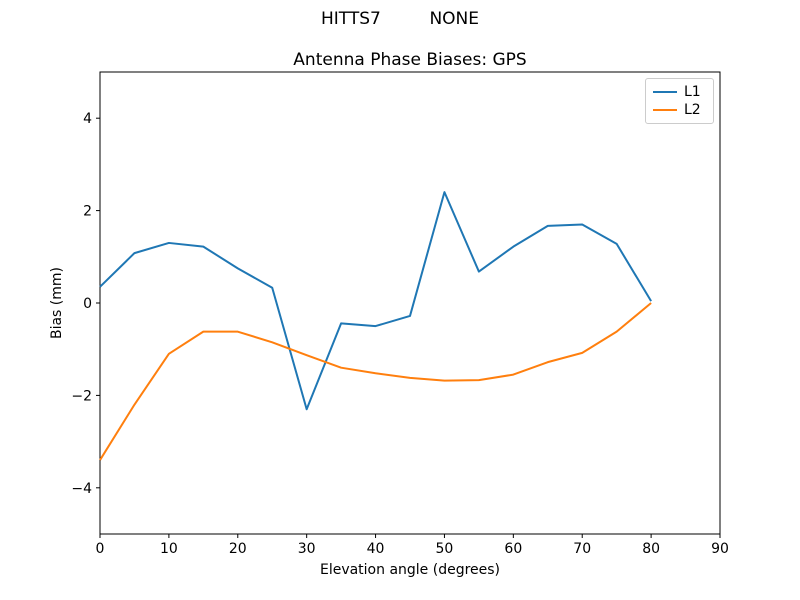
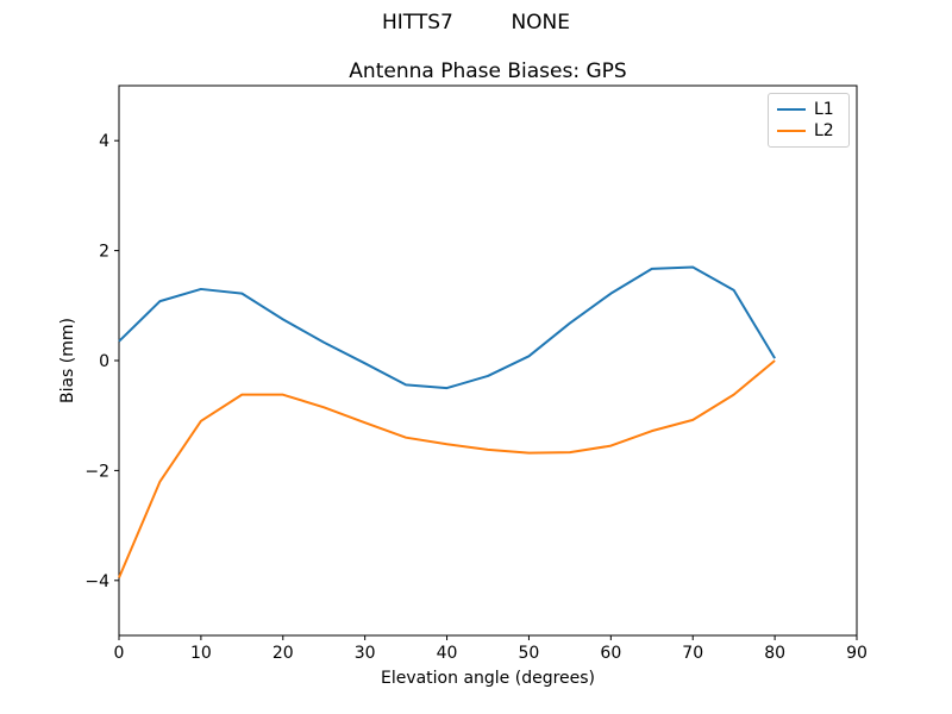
L2/0: -3.4 -> -4.0
L1/30: -2.3 -> -0.1
L1/50: 2.4 -> 0.1
